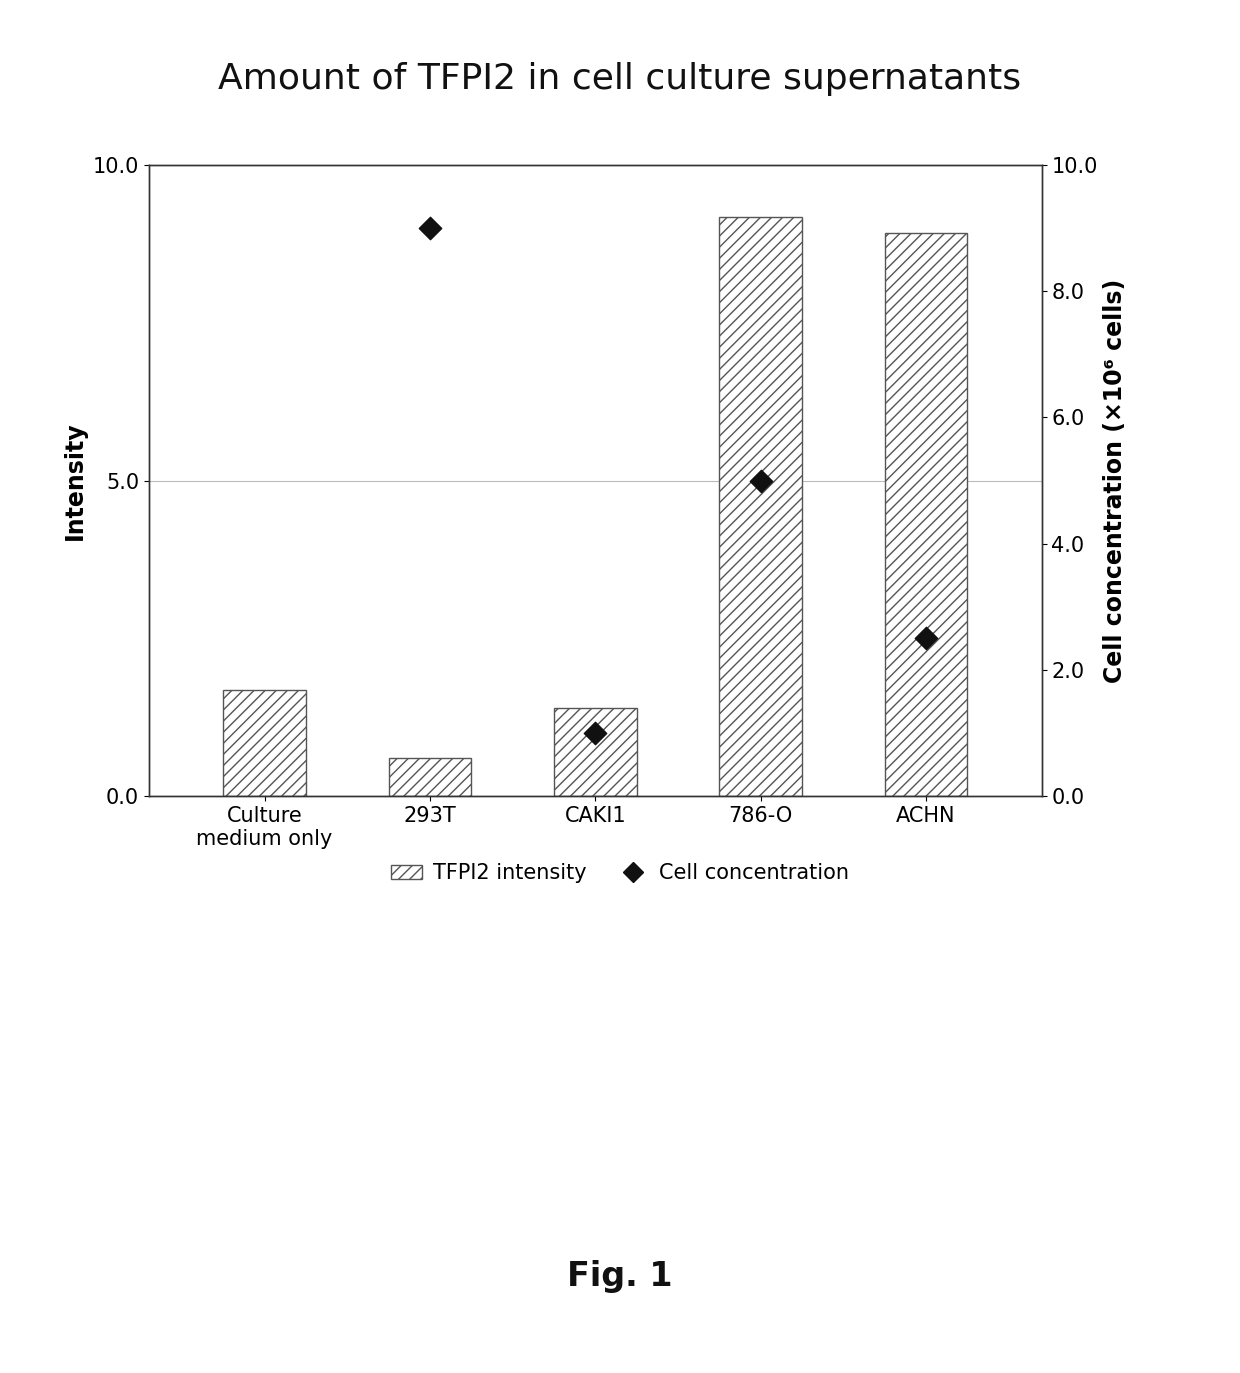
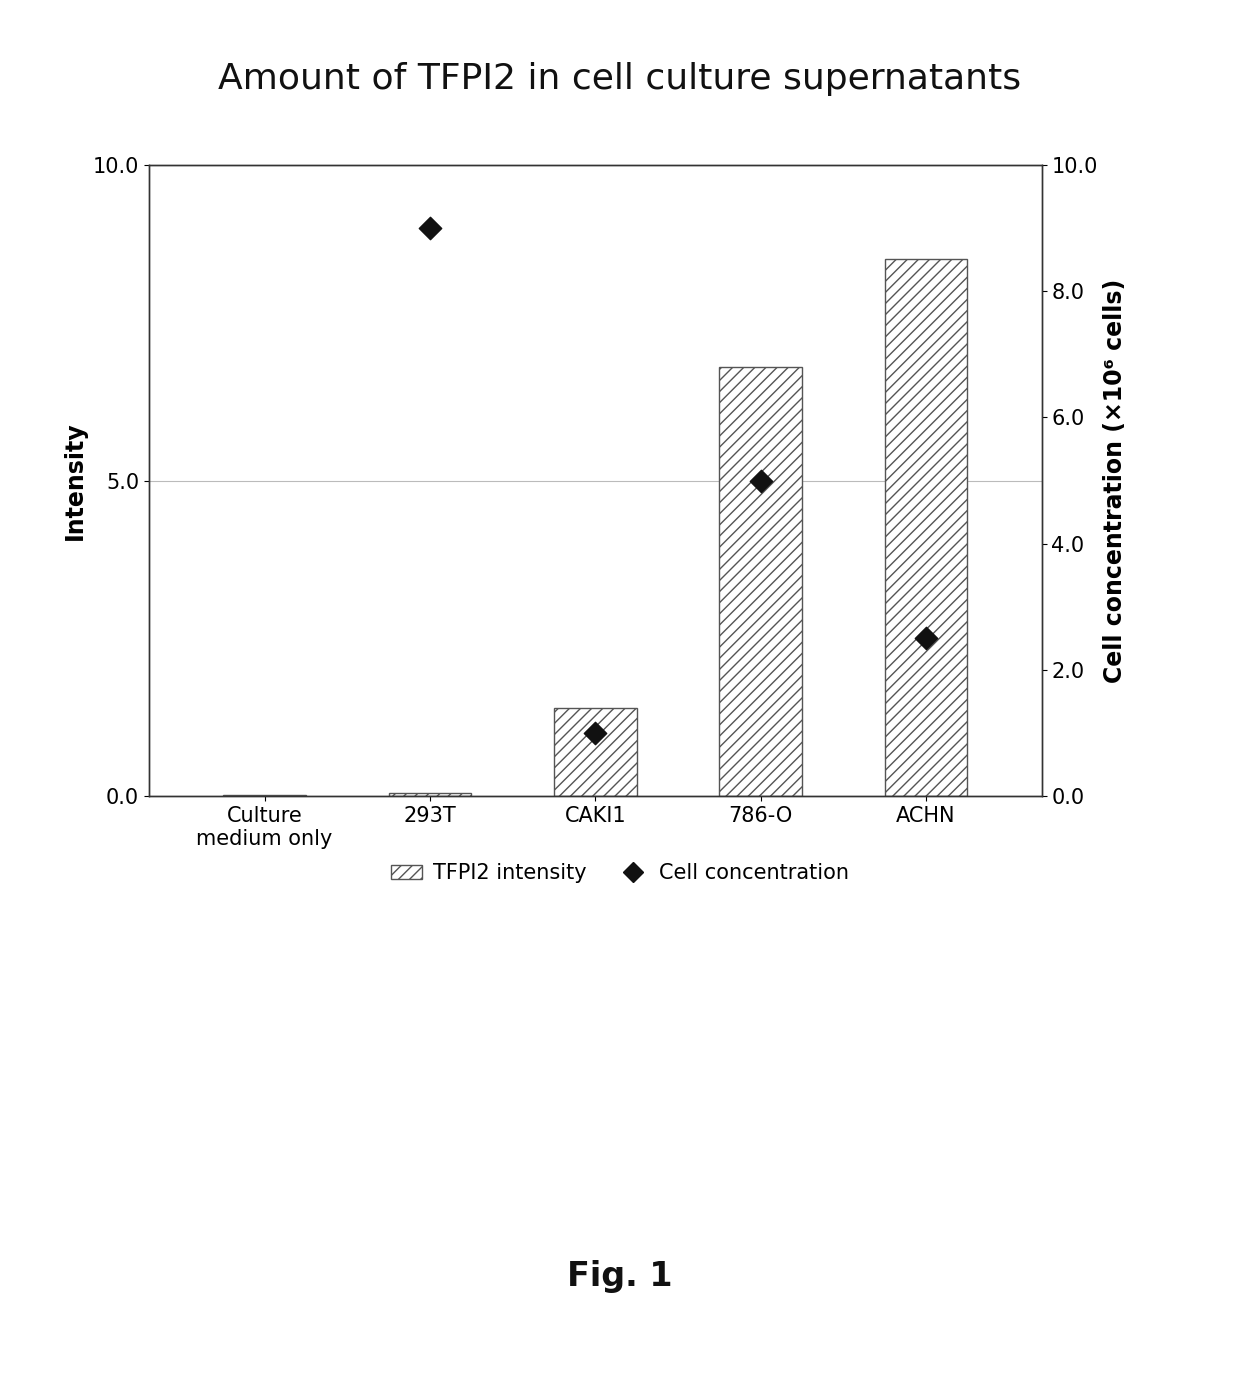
TFPI2 intensity/Culture medium only: 1.68 -> 0.02
TFPI2 intensity/293T: 0.60 -> 0.05
TFPI2 intensity/786-O: 9.18 -> 6.80
TFPI2 intensity/ACHN: 8.92 -> 8.50
